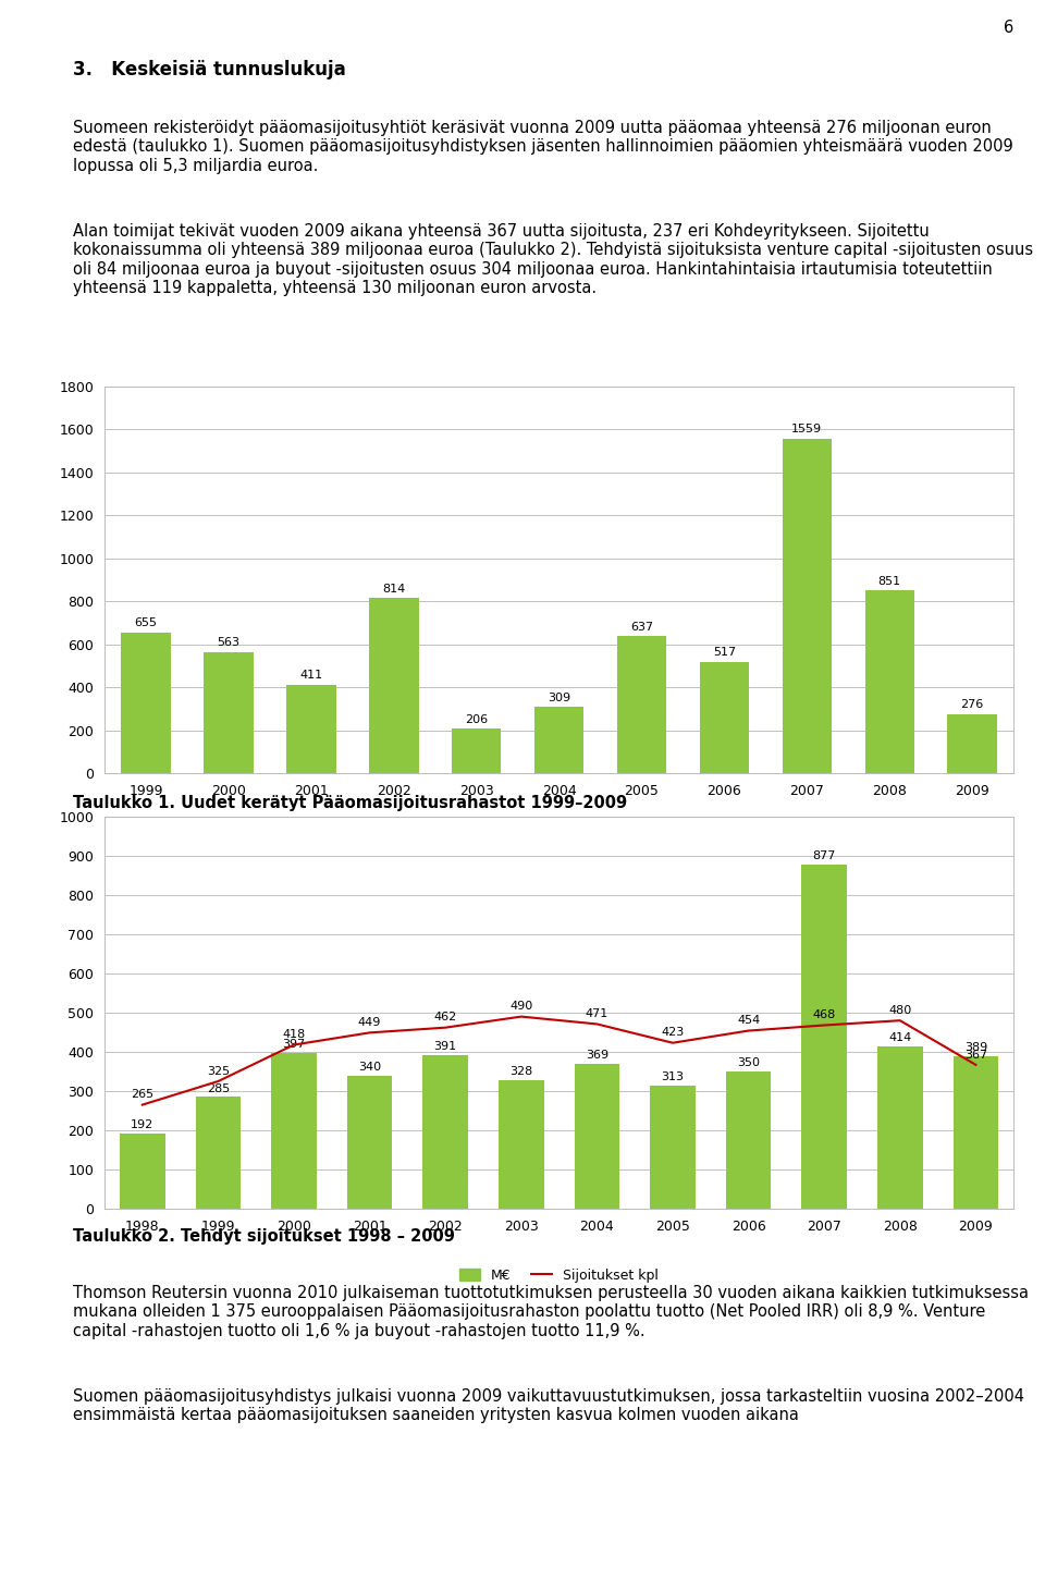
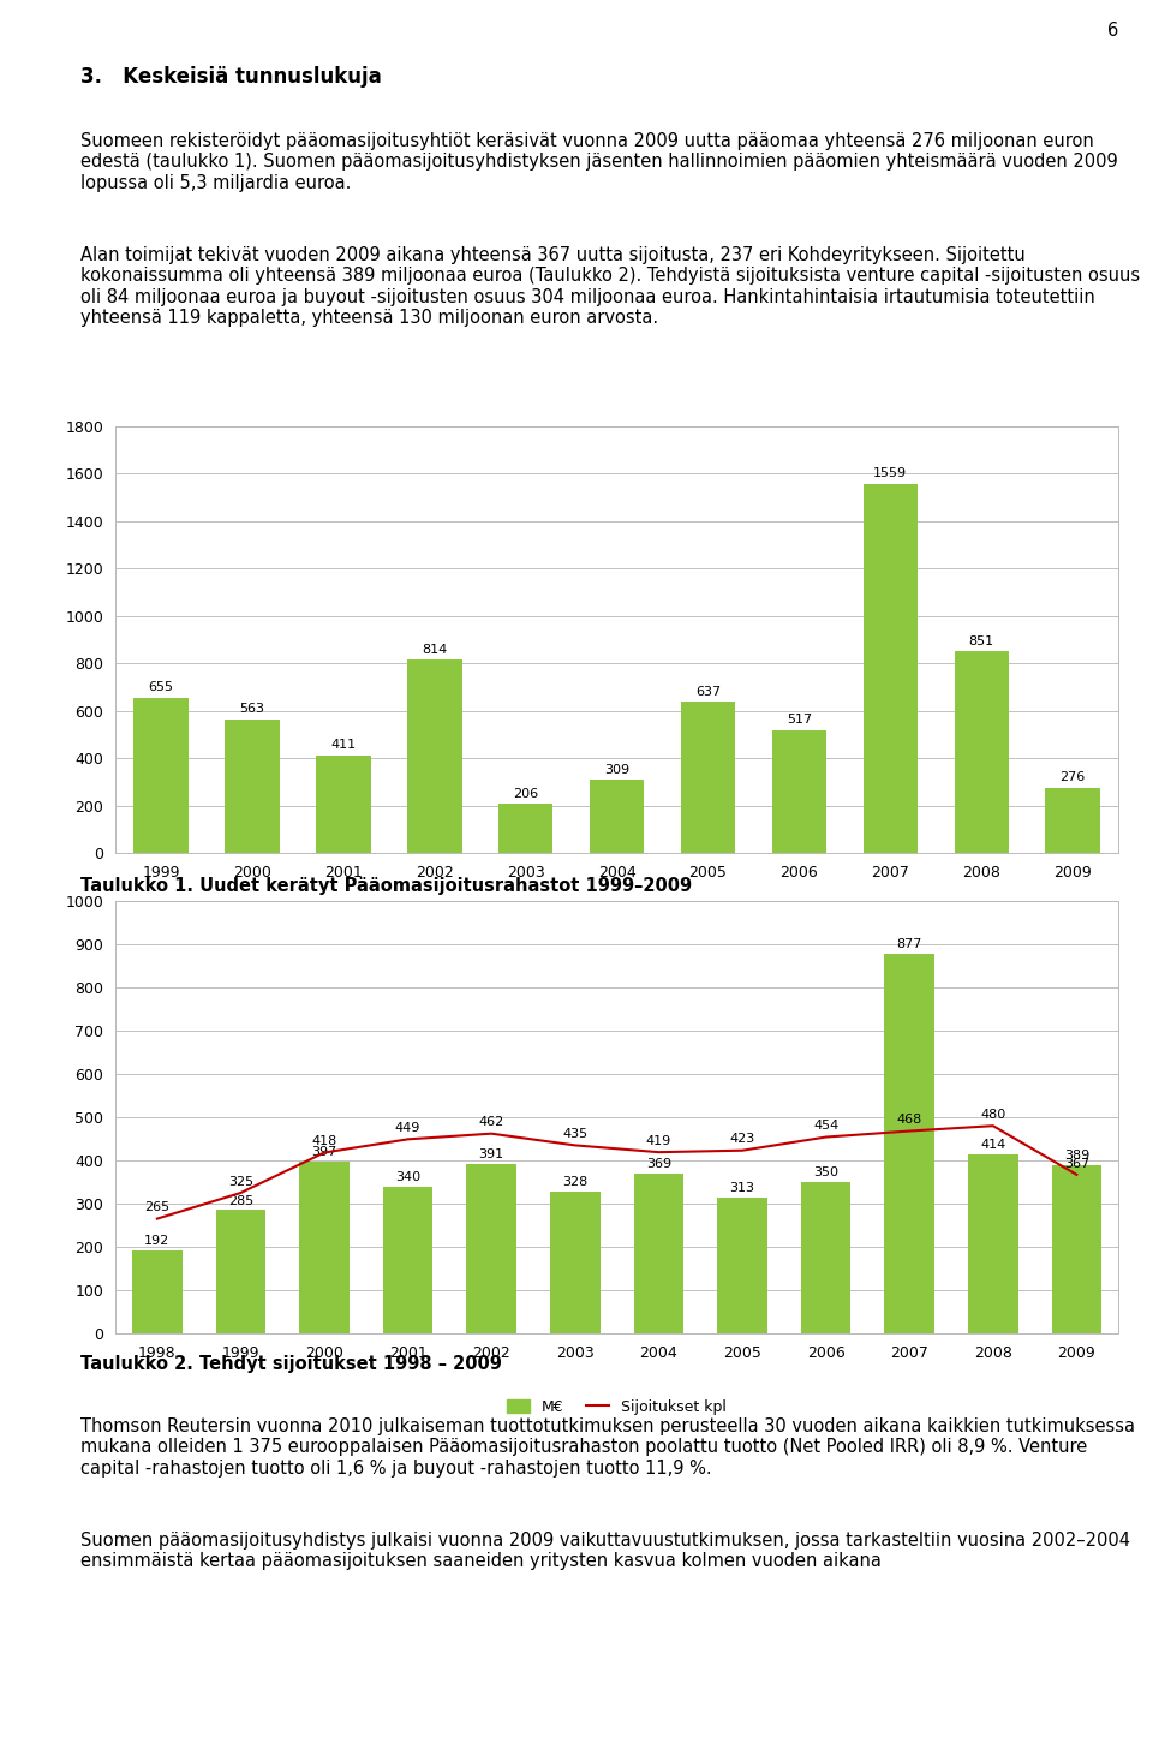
Sijoitukset kpl/2003: 490 -> 435
Sijoitukset kpl/2004: 471 -> 419
